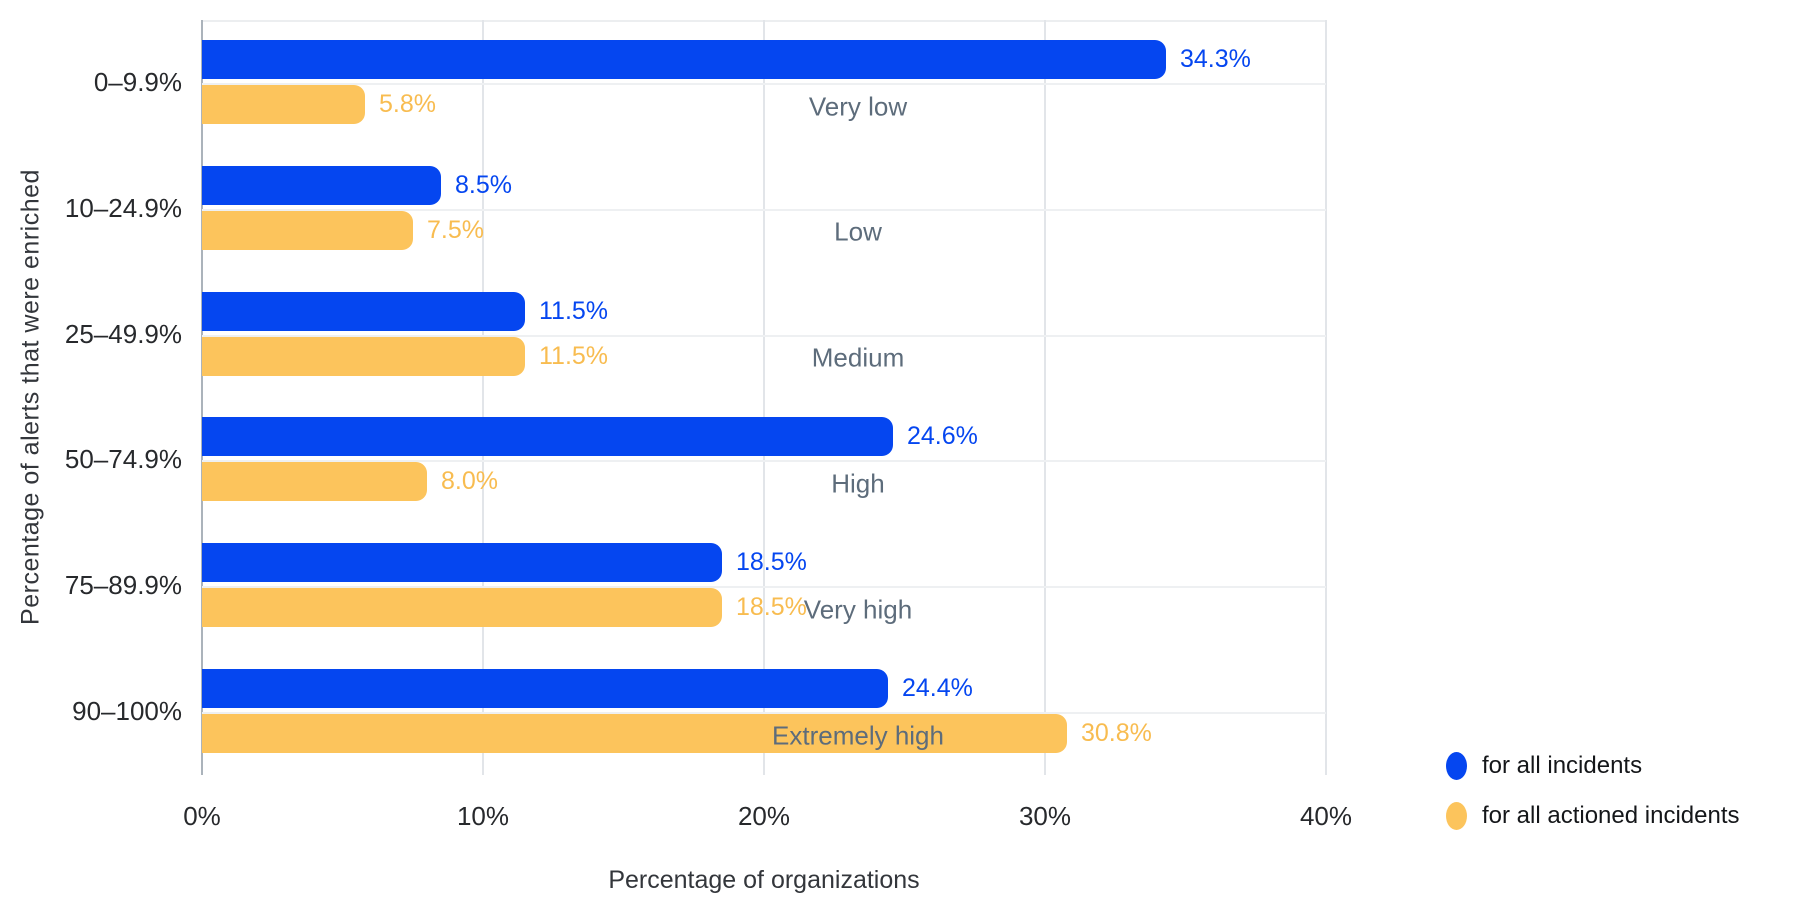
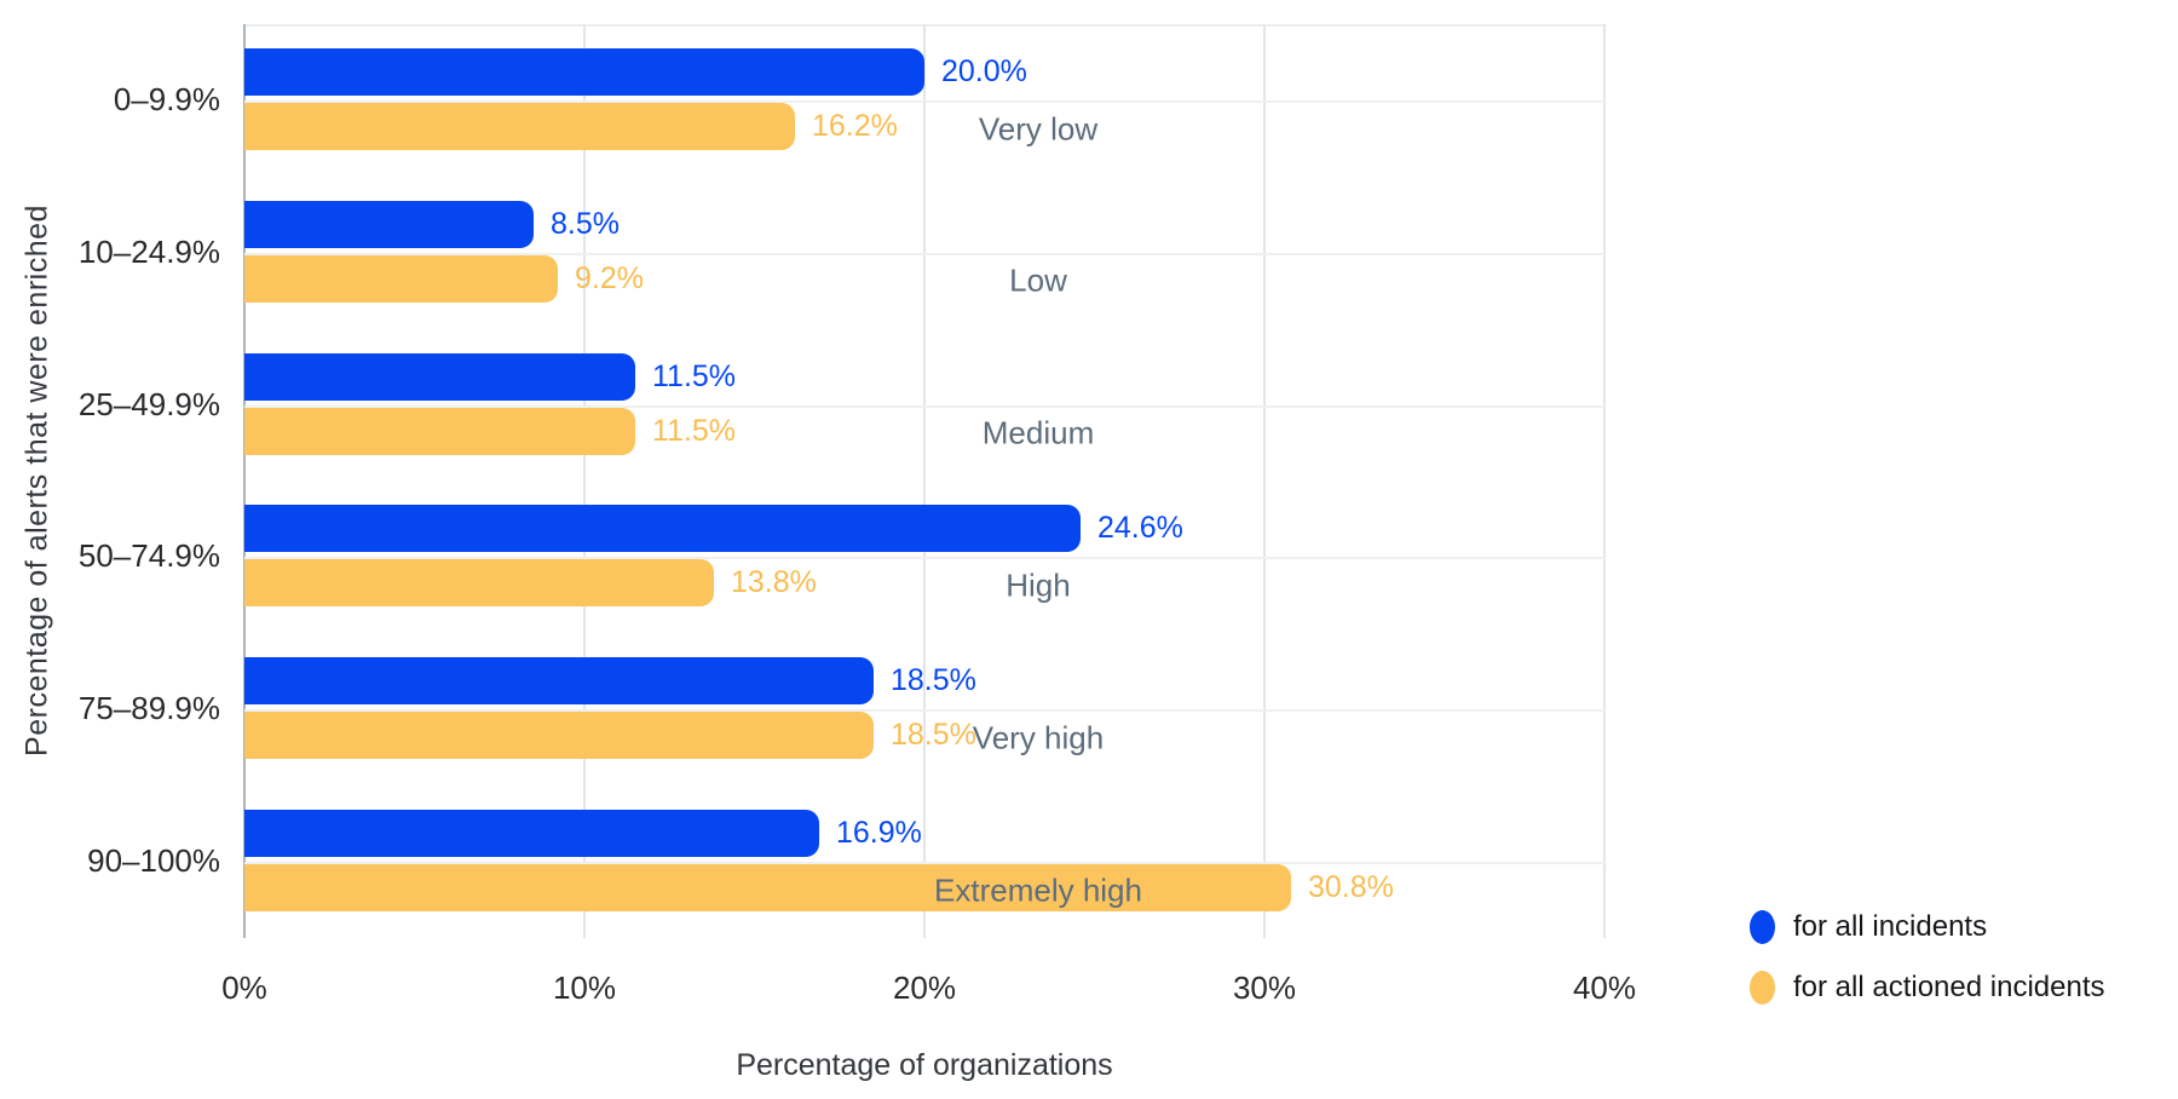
for all incidents/0–9.9%: 34.3% -> 20.0%
for all actioned incidents/0–9.9%: 5.8% -> 16.2%
for all actioned incidents/10–24.9%: 7.5% -> 9.2%
for all actioned incidents/50–74.9%: 8.0% -> 13.8%
for all incidents/90–100%: 24.4% -> 16.9%
